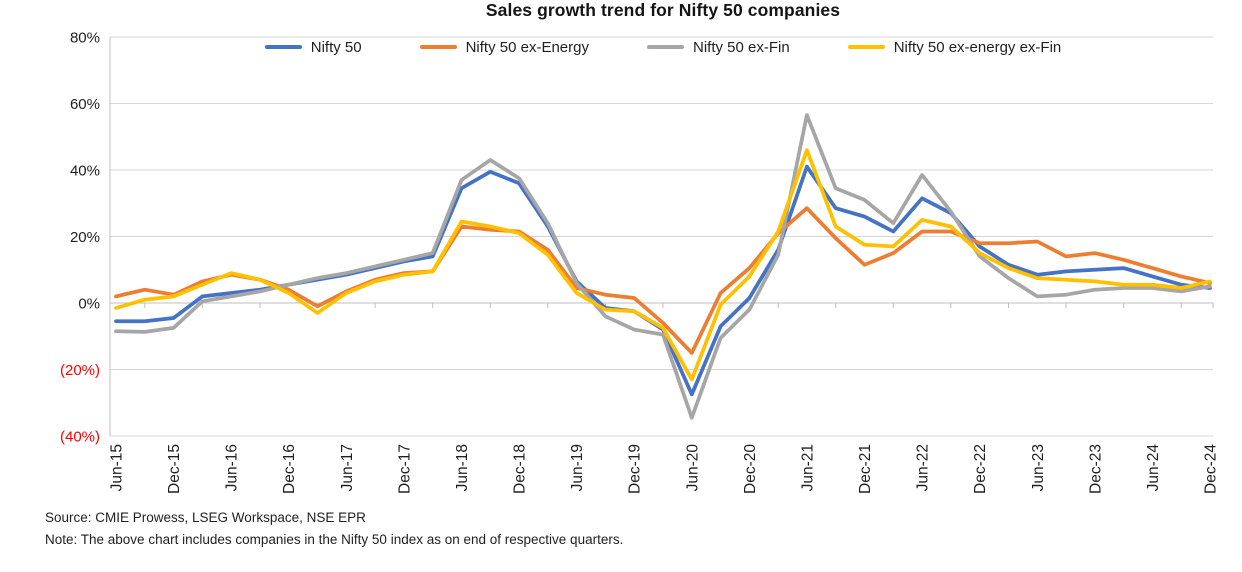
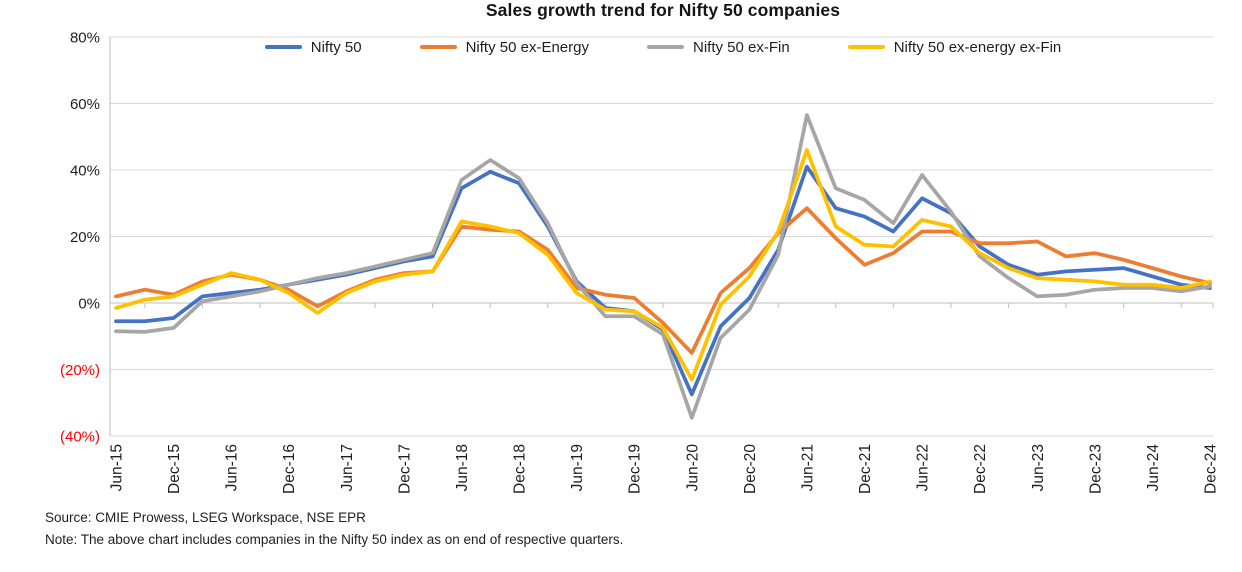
Nifty 50 ex-Fin/Dec-19: -8% -> -4%
